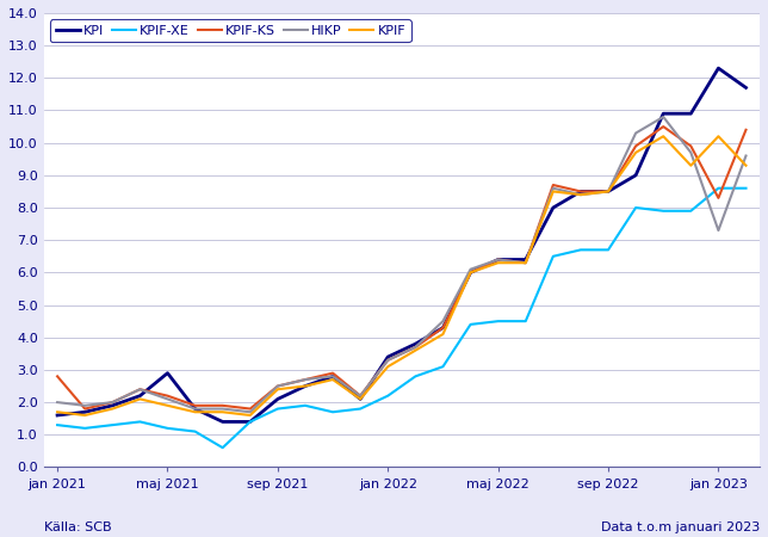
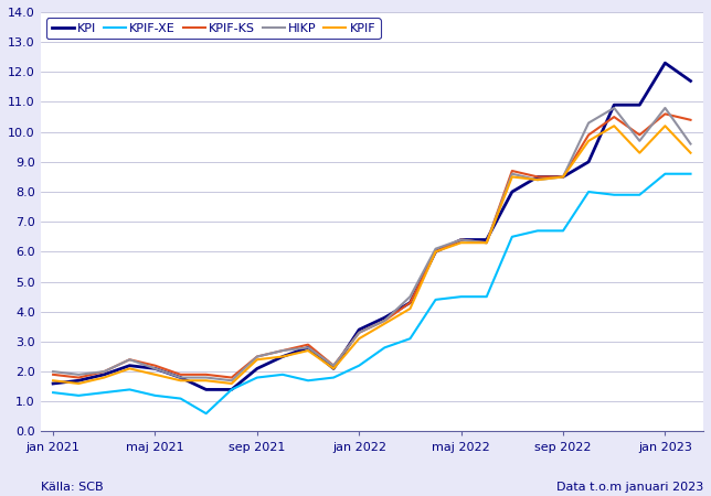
KPIF-KS/jan 2021: 2.8 -> 1.9
KPI/maj 2021: 2.9 -> 2.1
KPIF-KS/jan 2023: 8.3 -> 10.6
HIKP/jan 2023: 7.3 -> 10.8
